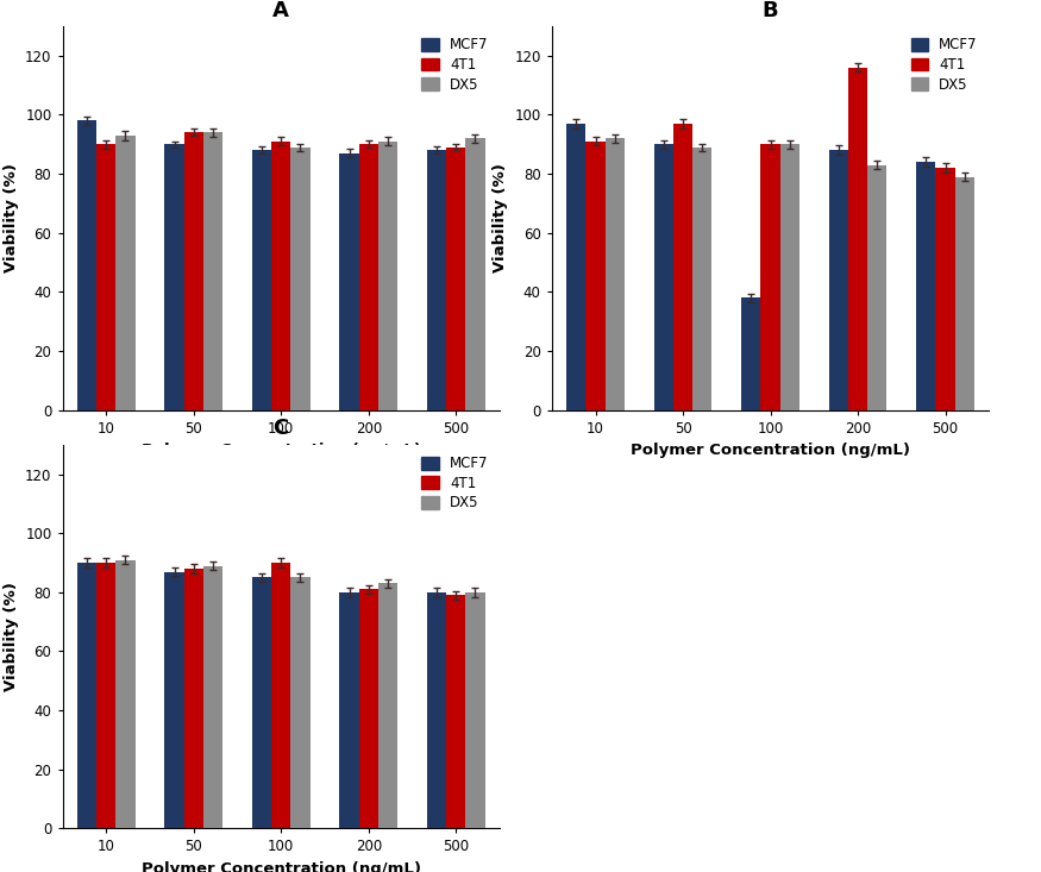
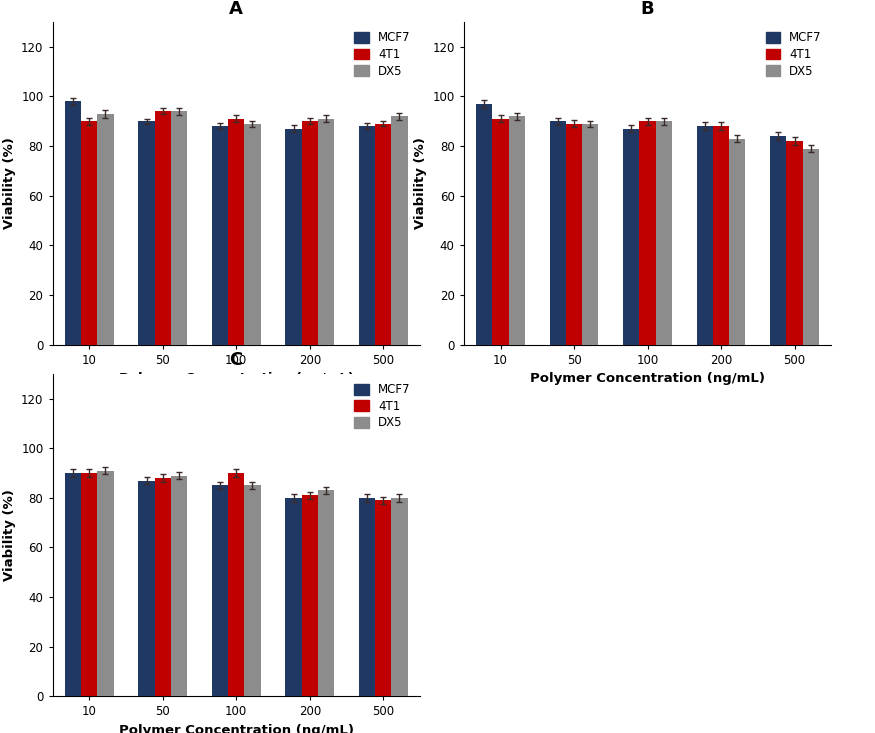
B/4T1/50: 97 -> 89
B/MCF7/100: 38 -> 87
B/4T1/200: 116 -> 88
